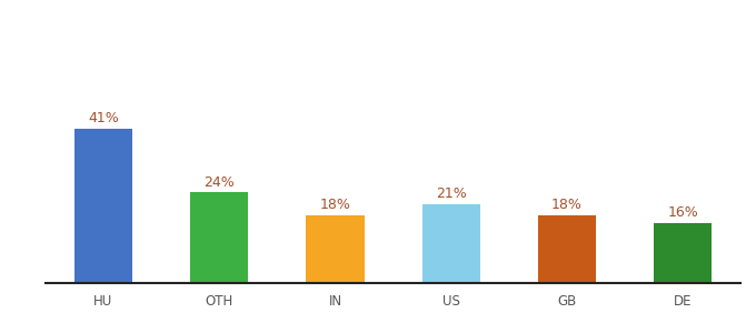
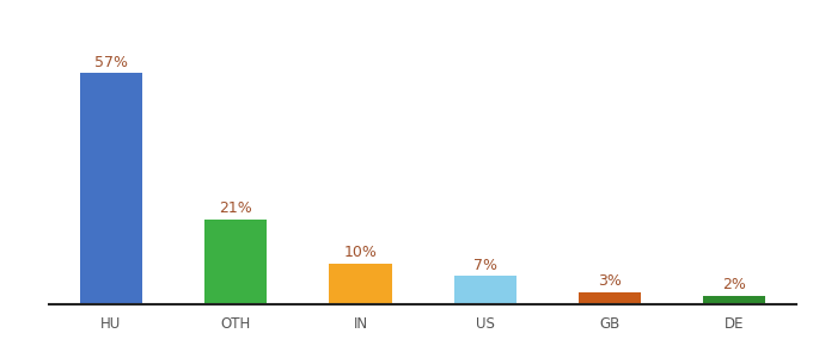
HU: 41% -> 57%
OTH: 24% -> 21%
IN: 18% -> 10%
US: 21% -> 7%
GB: 18% -> 3%
DE: 16% -> 2%
